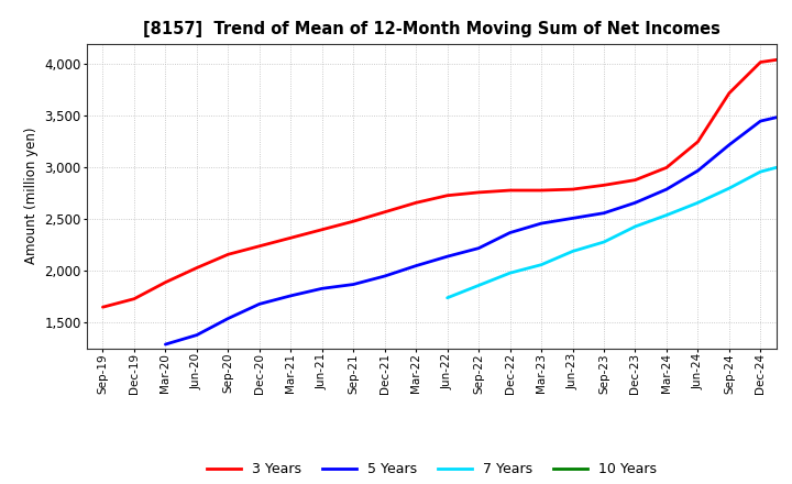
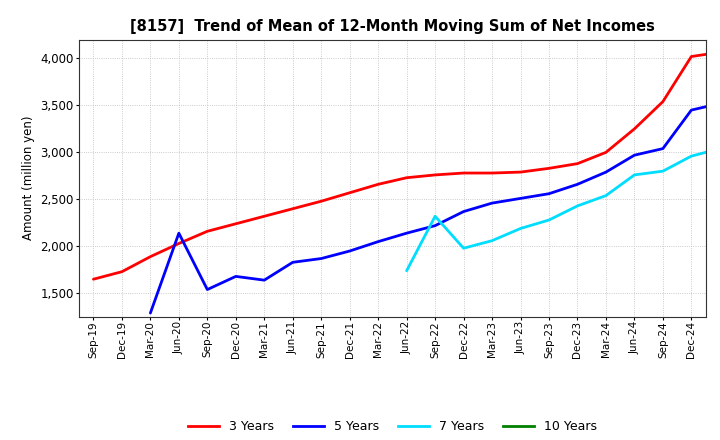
5 Years/Jun-20: 1,380 -> 2,140
5 Years/Mar-21: 1,760 -> 1,640
7 Years/Sep-22: 1,860 -> 2,320
7 Years/Jun-24: 2,660 -> 2,760
3 Years/Sep-24: 3,720 -> 3,540
5 Years/Sep-24: 3,220 -> 3,040
